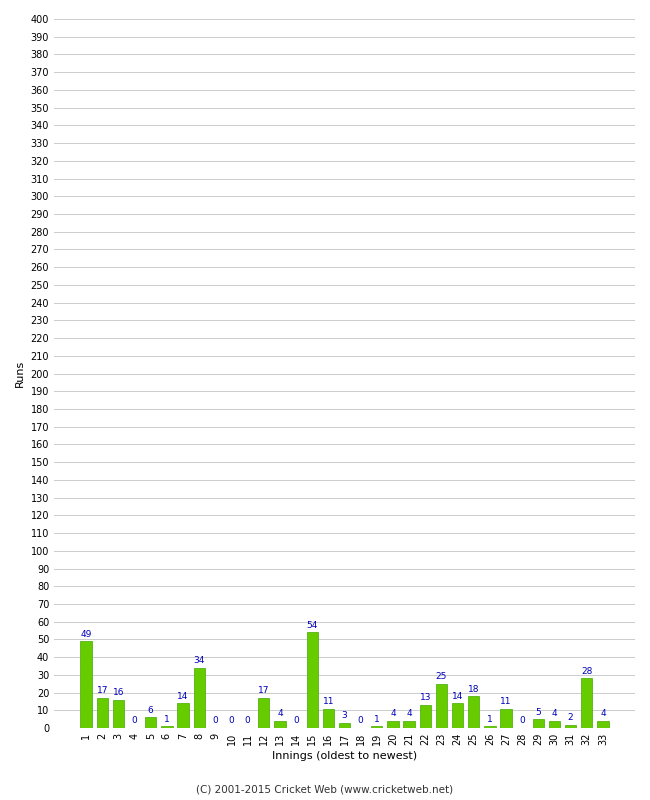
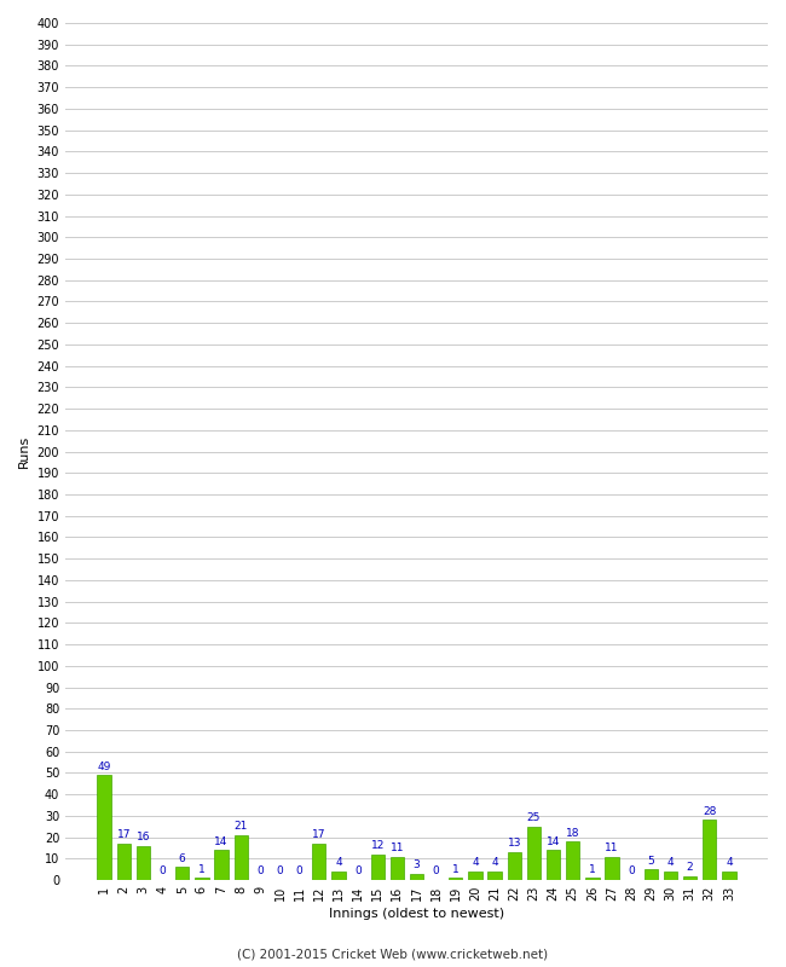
8: 34 -> 21
15: 54 -> 12
